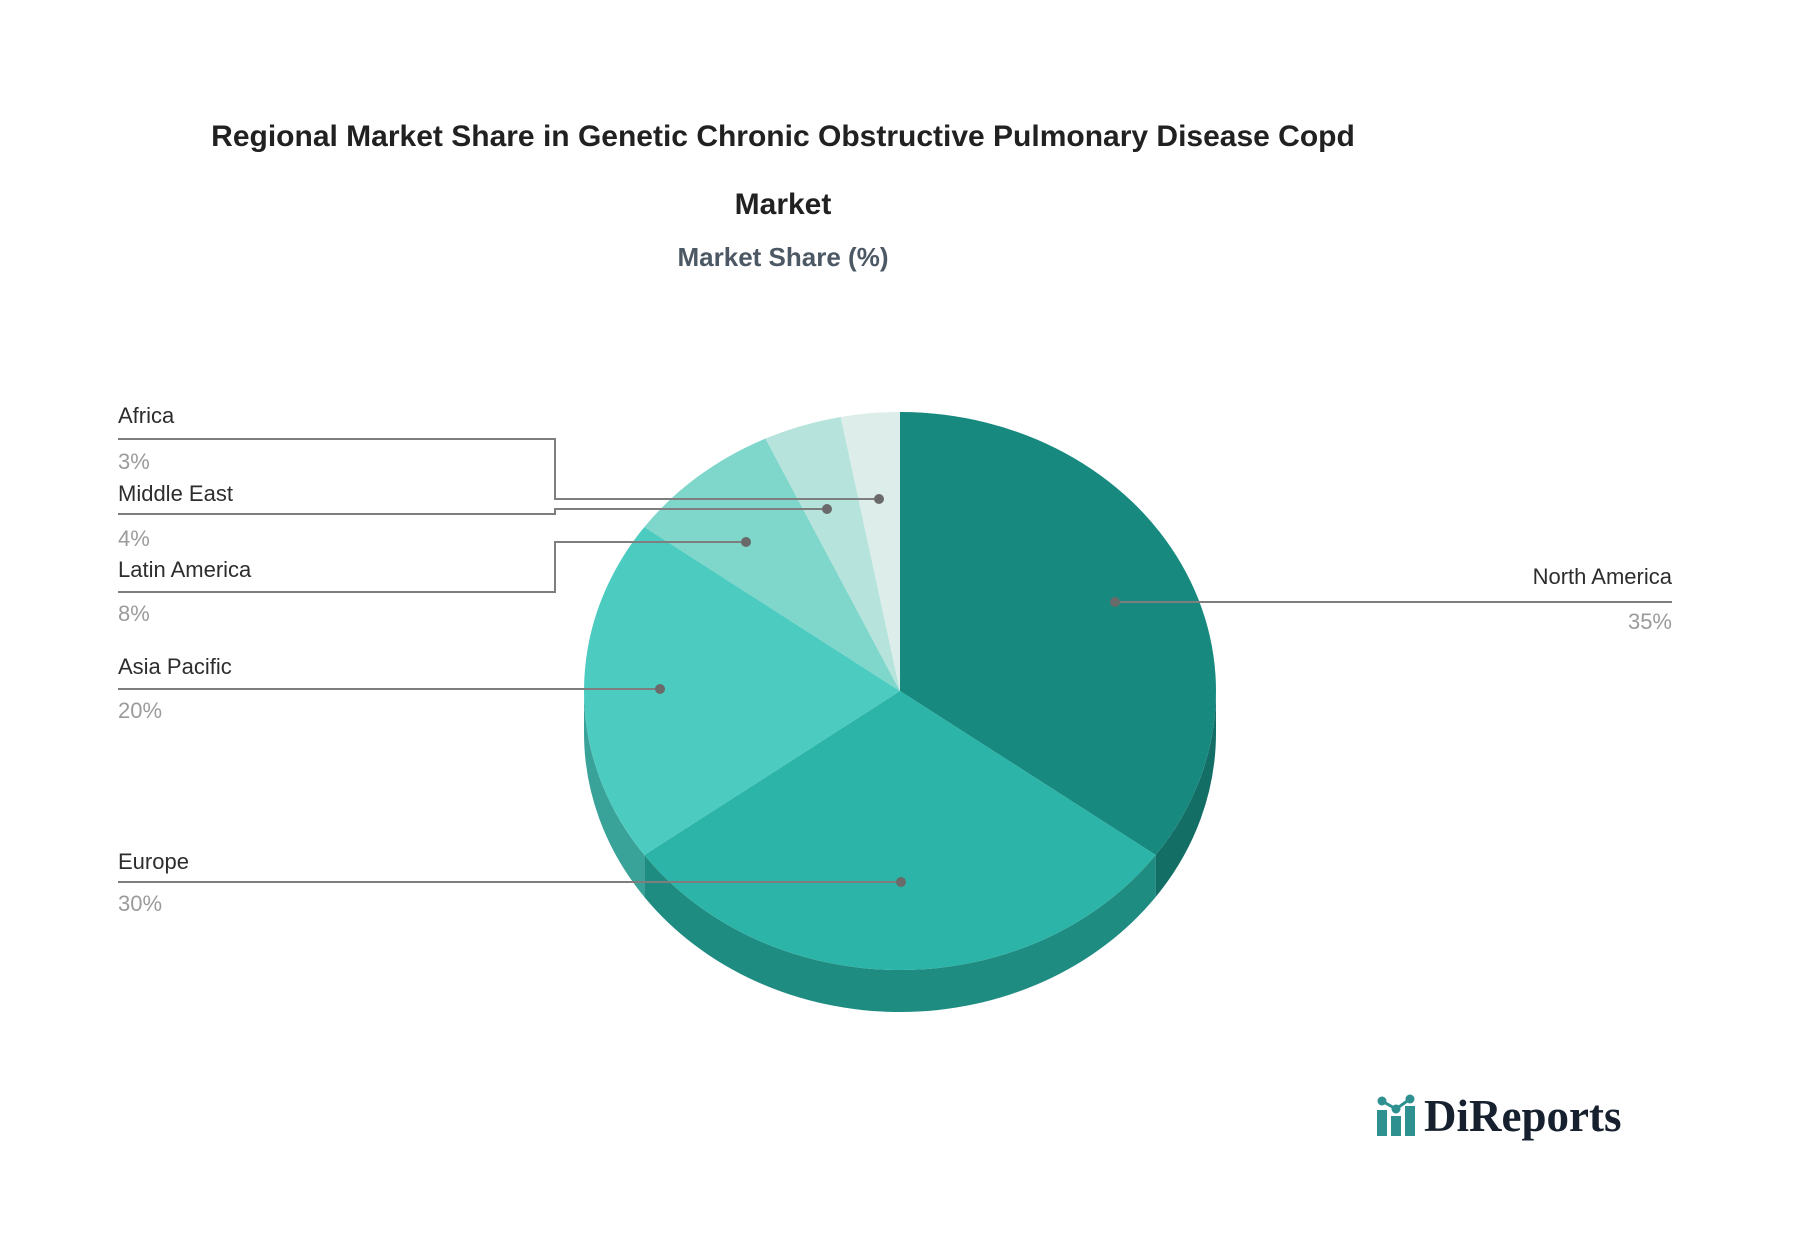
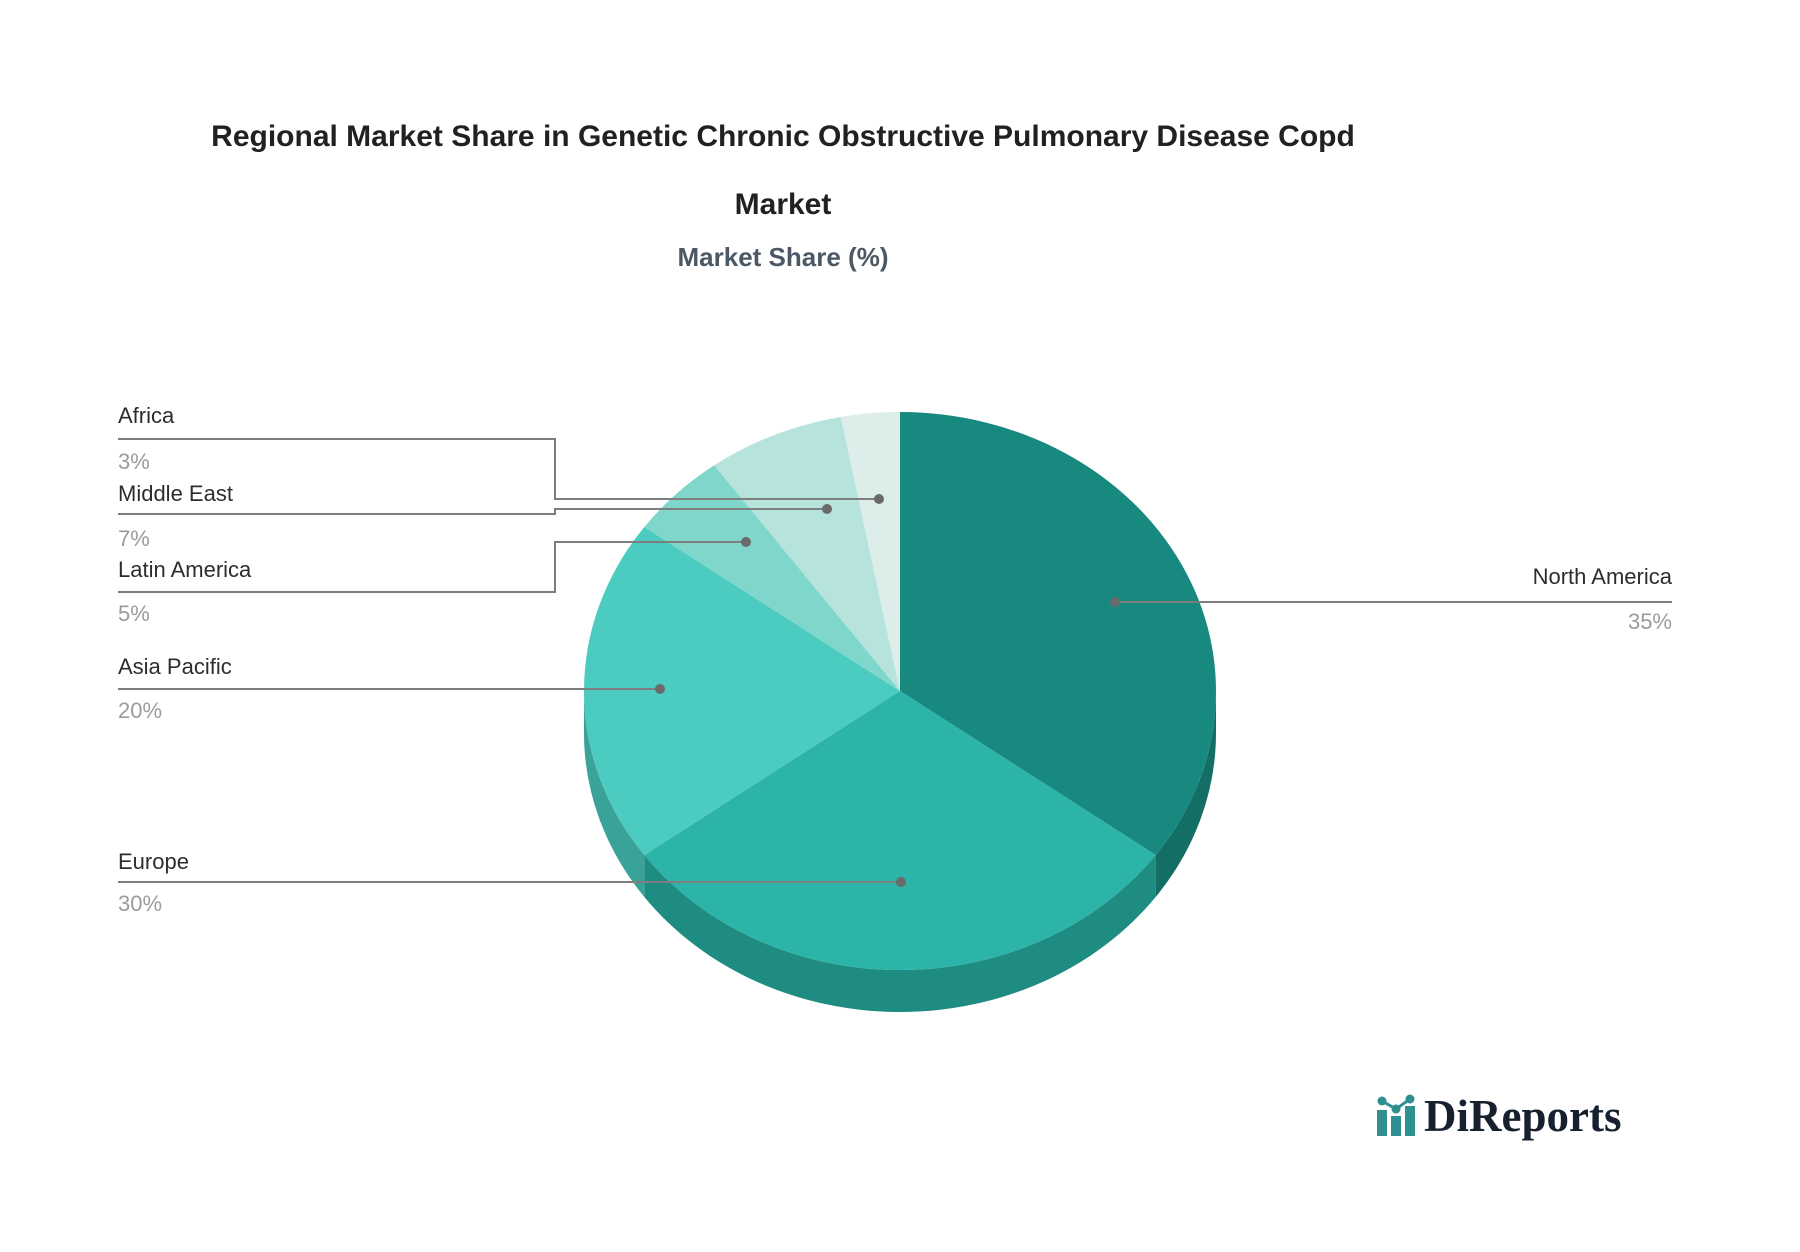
Latin America: 8% -> 5%
Middle East: 4% -> 7%
